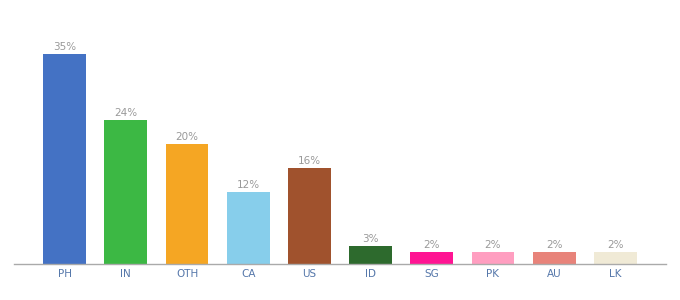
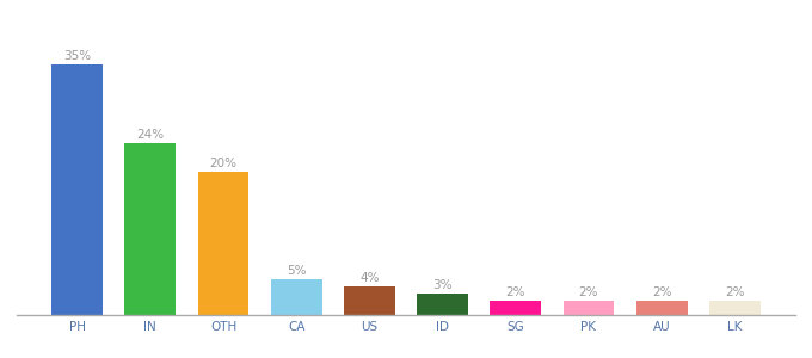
CA: 12% -> 5%
US: 16% -> 4%
